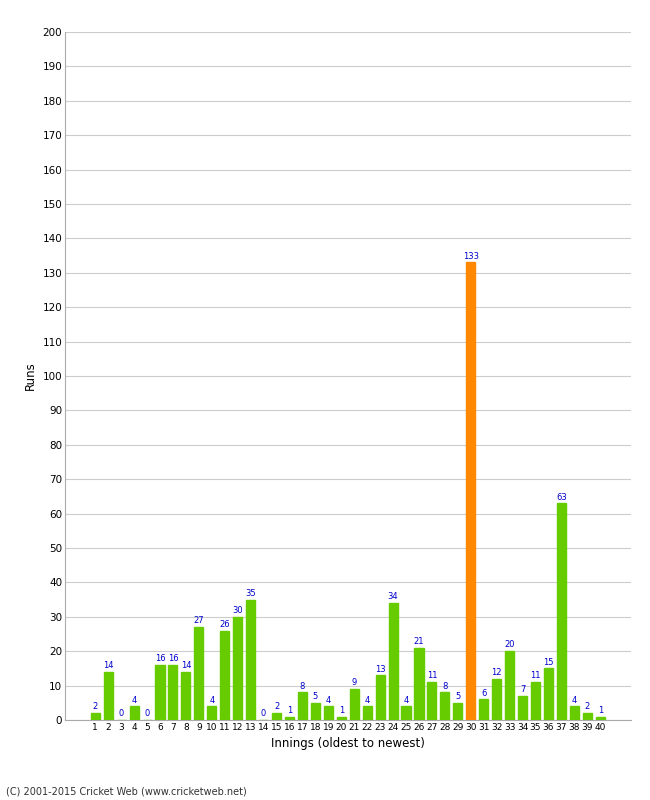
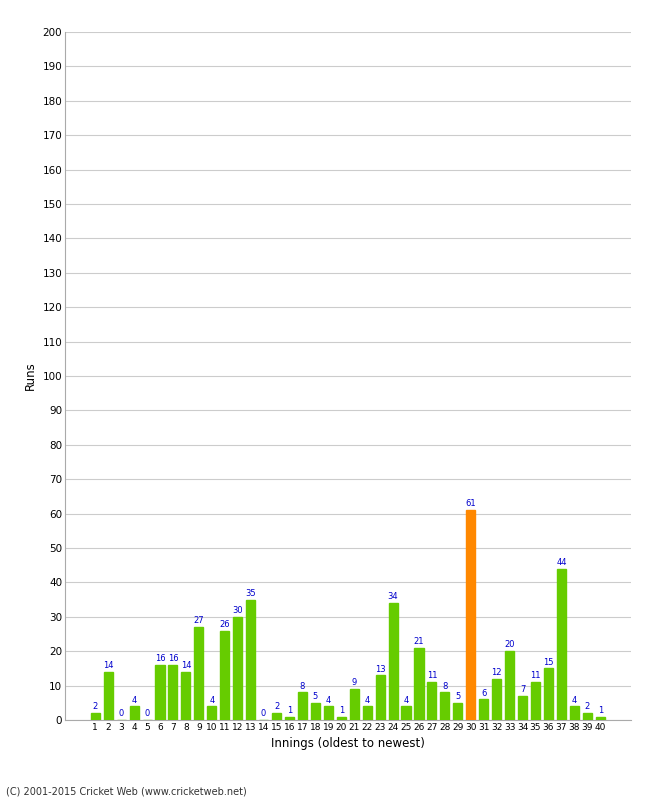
30: 133 -> 61
37: 63 -> 44
